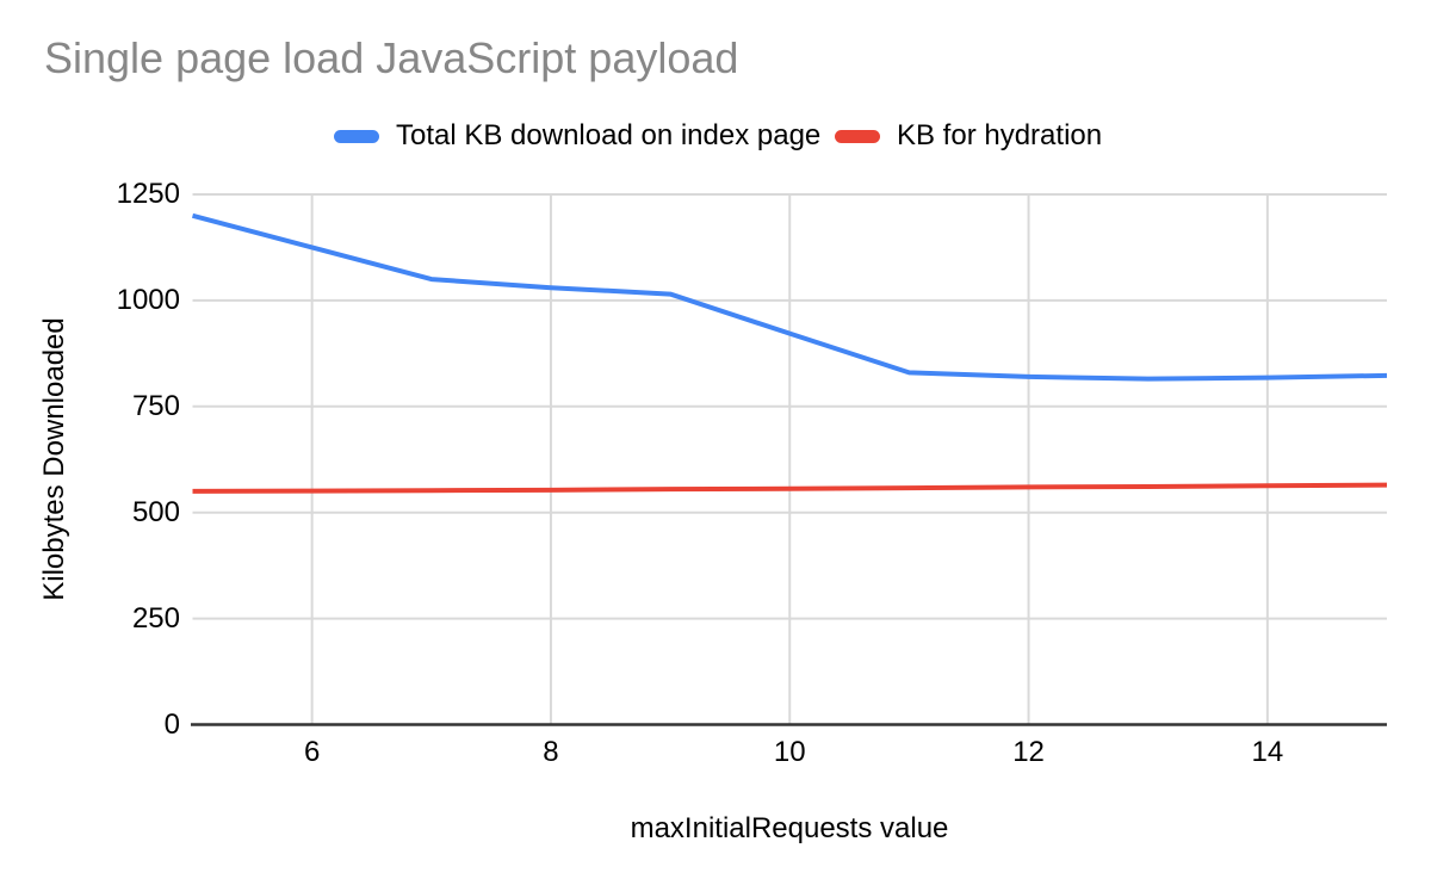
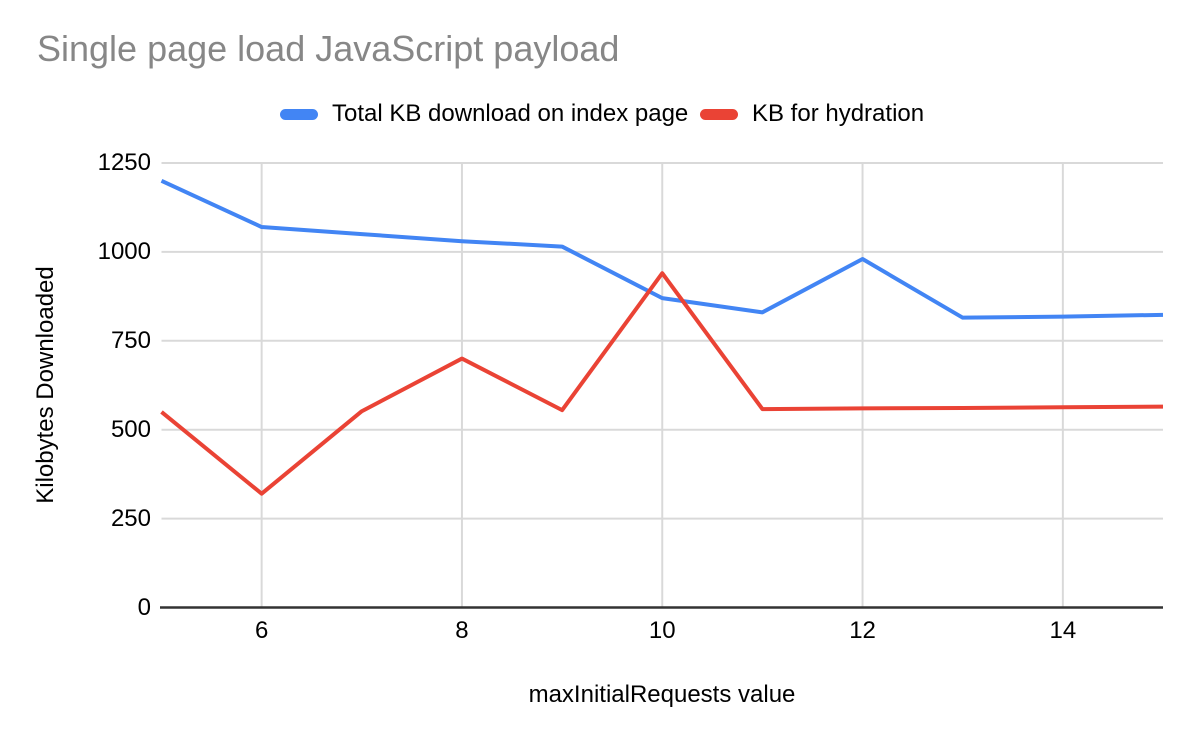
Total KB download on index page/6: 1120 -> 1070
KB for hydration/6: 550 -> 320
KB for hydration/8: 550 -> 700
Total KB download on index page/10: 920 -> 870
KB for hydration/10: 560 -> 940
Total KB download on index page/12: 820 -> 980
